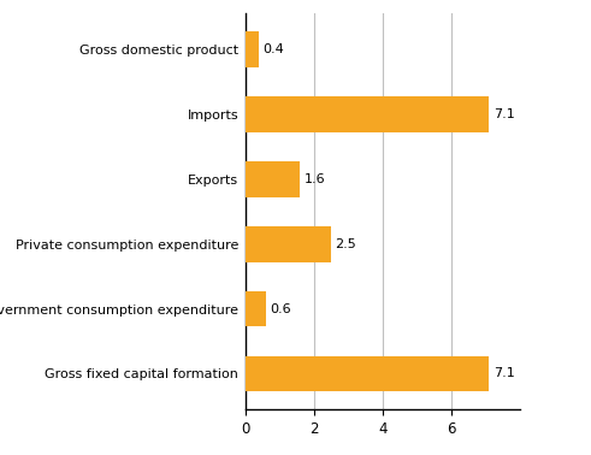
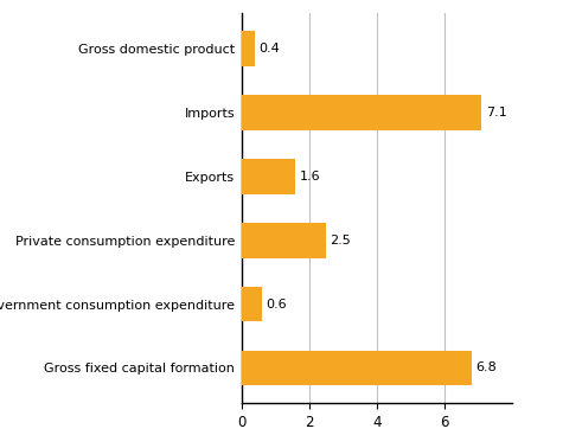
Gross fixed capital formation: 7.1 -> 6.8
